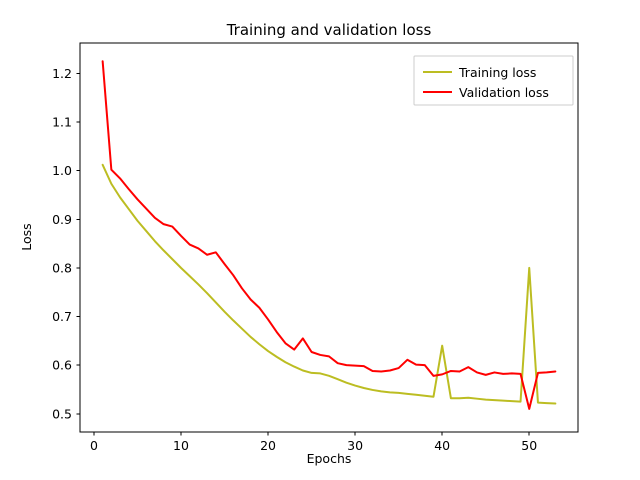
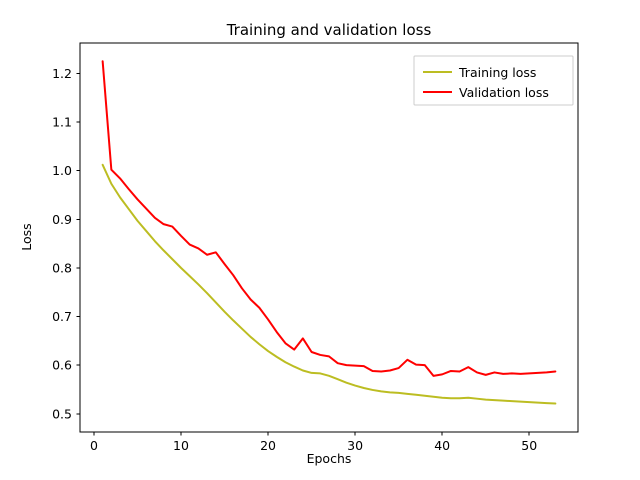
Training loss/40: 0.64 -> 0.53
Training loss/50: 0.80 -> 0.52
Validation loss/50: 0.51 -> 0.58
